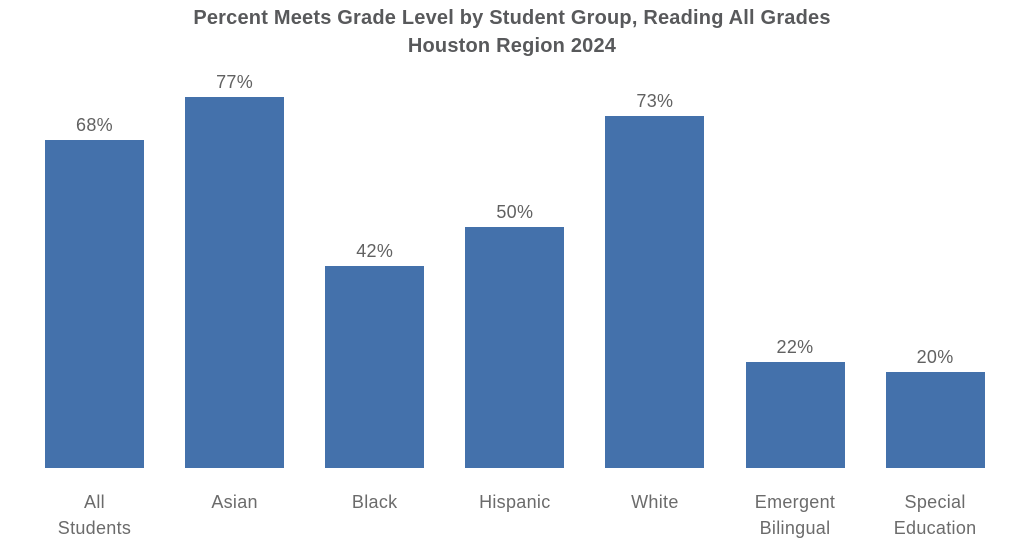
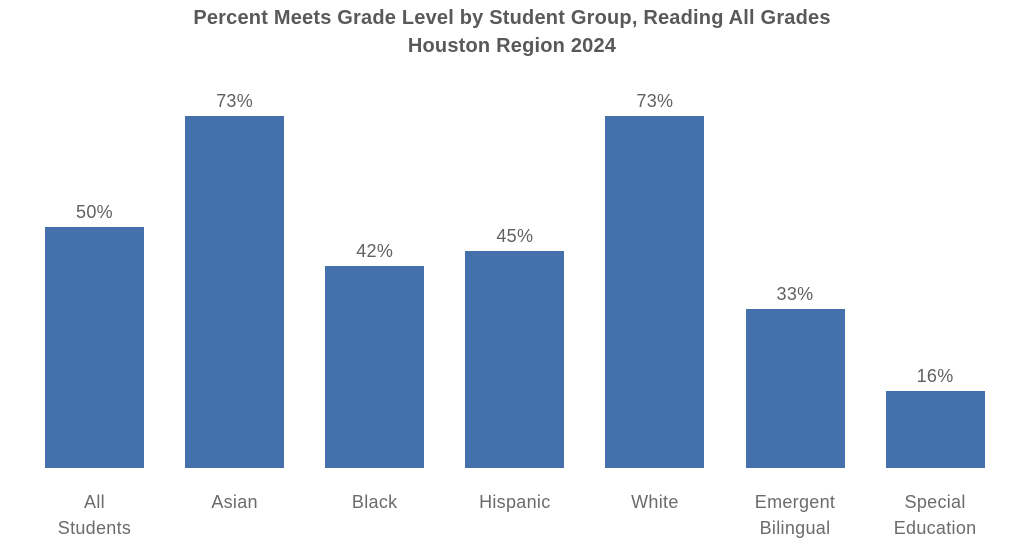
All Students: 68% -> 50%
Asian: 77% -> 73%
Hispanic: 50% -> 45%
Emergent Bilingual: 22% -> 33%
Special Education: 20% -> 16%
